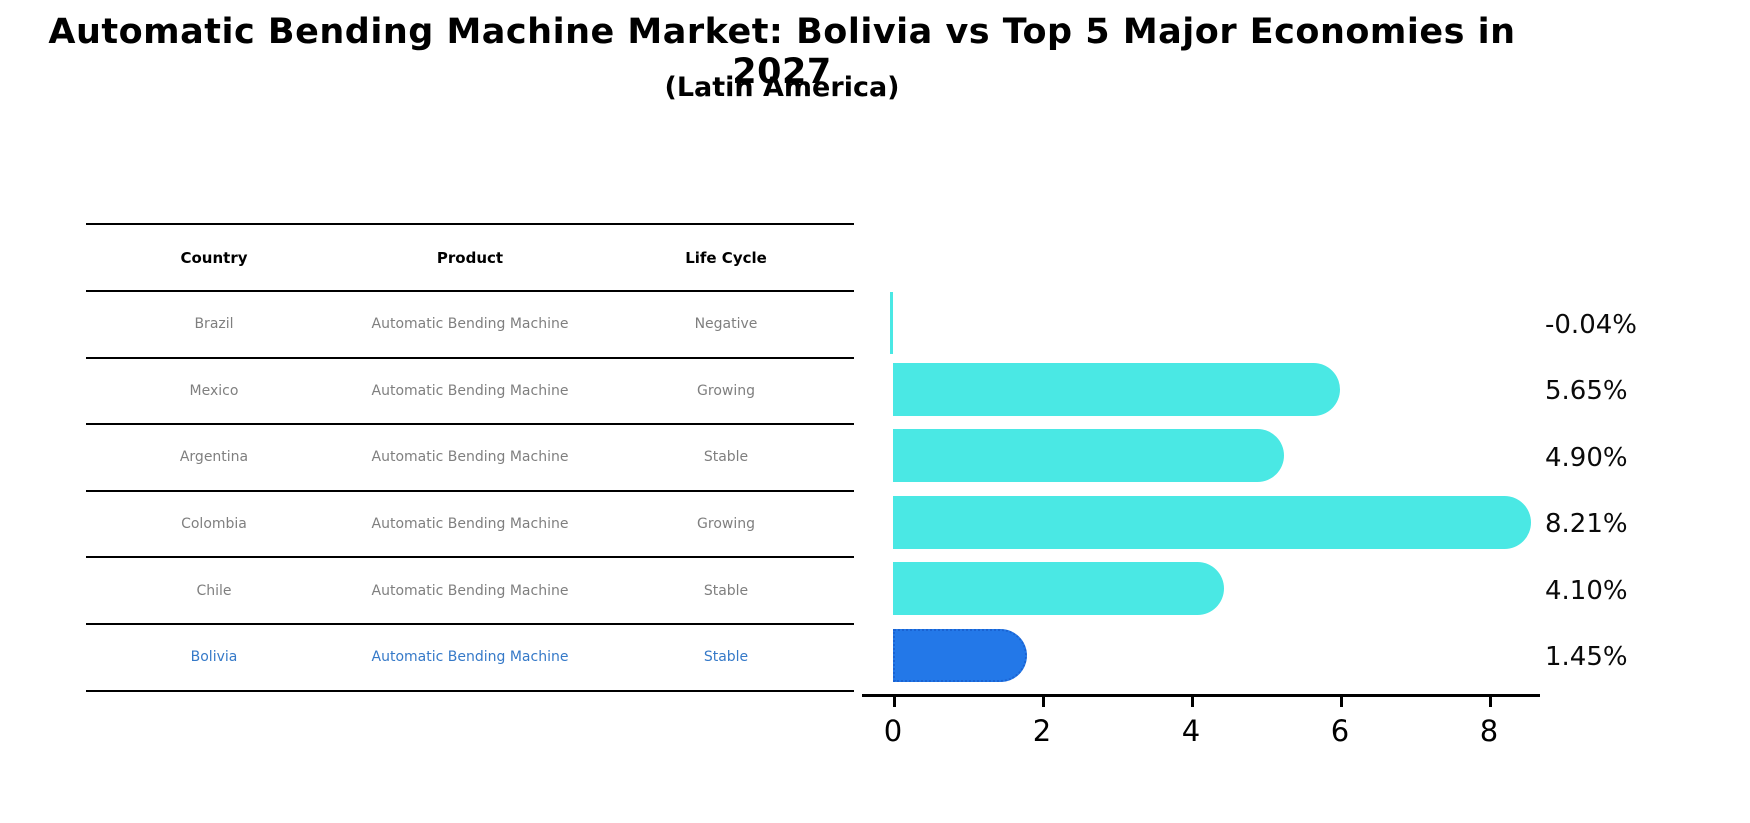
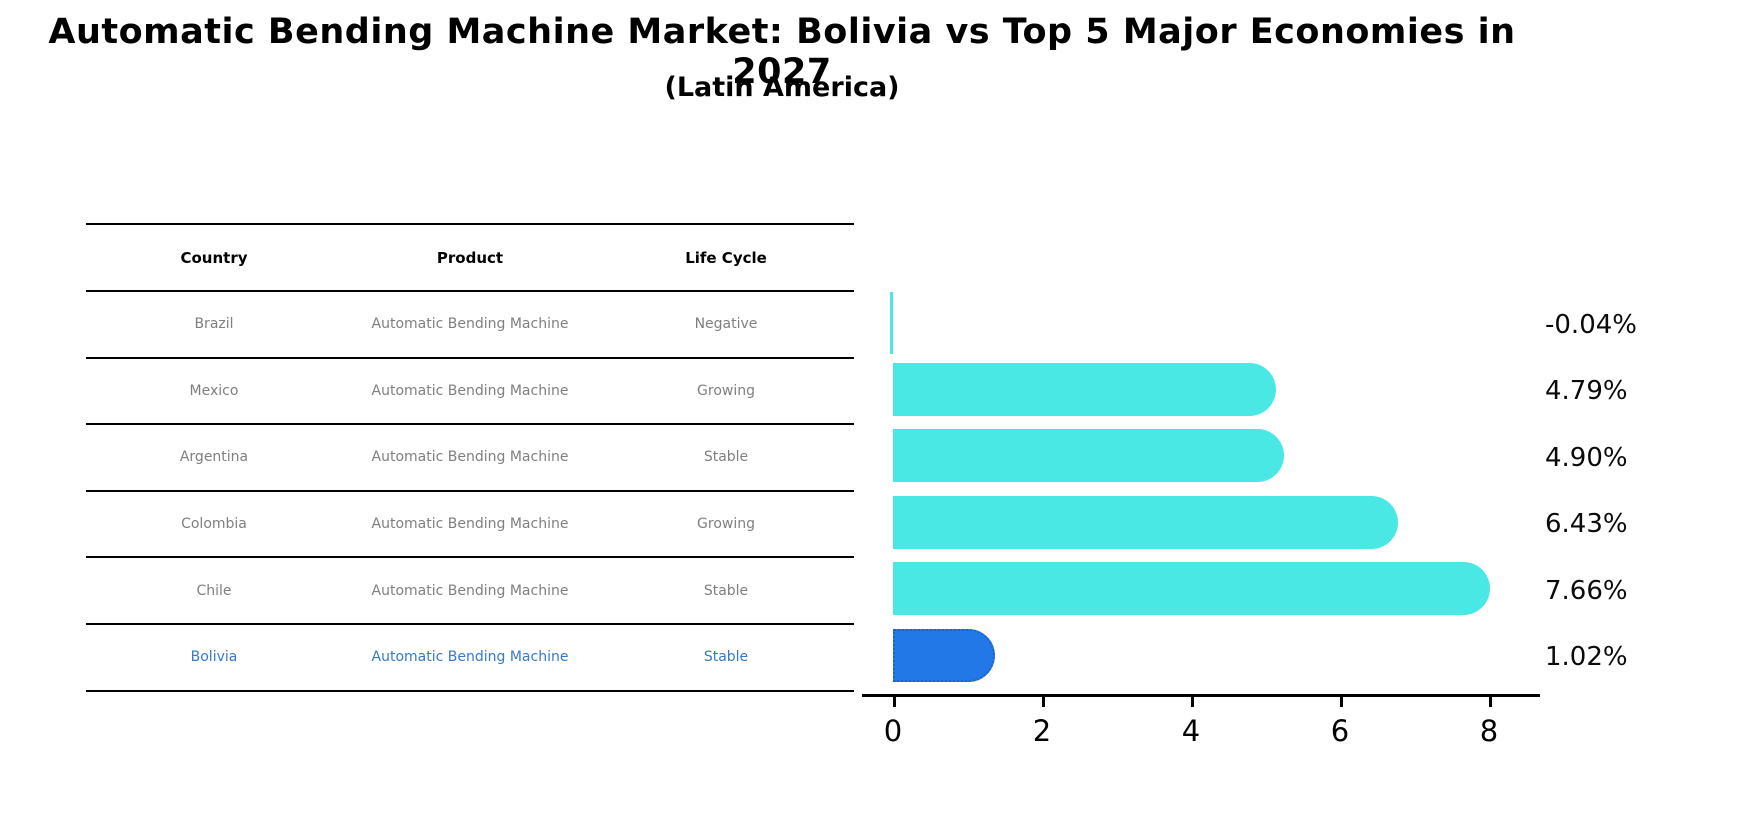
Mexico: 5.65% -> 4.79%
Colombia: 8.21% -> 6.43%
Chile: 4.10% -> 7.66%
Bolivia: 1.45% -> 1.02%
